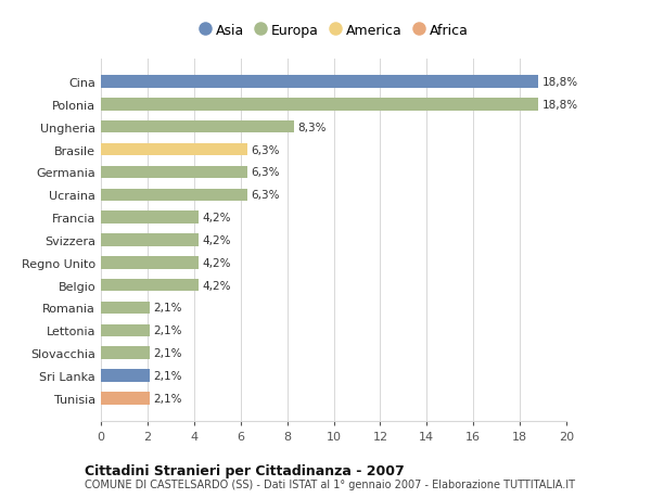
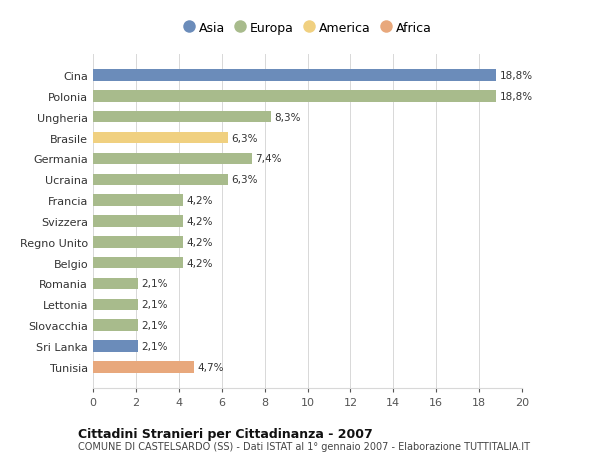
Germania: 6,3% -> 7,4%
Tunisia: 2,1% -> 4,7%
